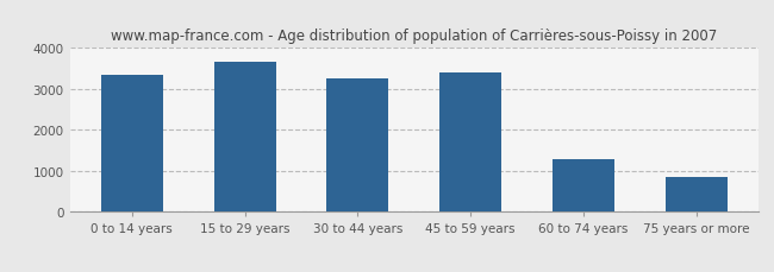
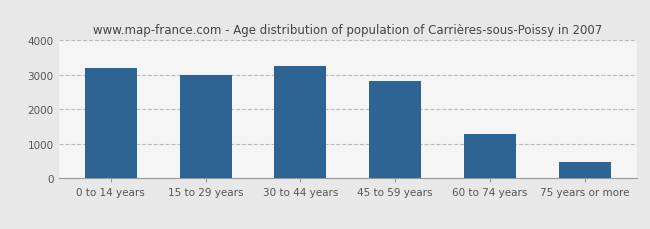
0 to 14 years: 3350 -> 3200
15 to 29 years: 3650 -> 3000
45 to 59 years: 3400 -> 2830
75 years or more: 850 -> 480
